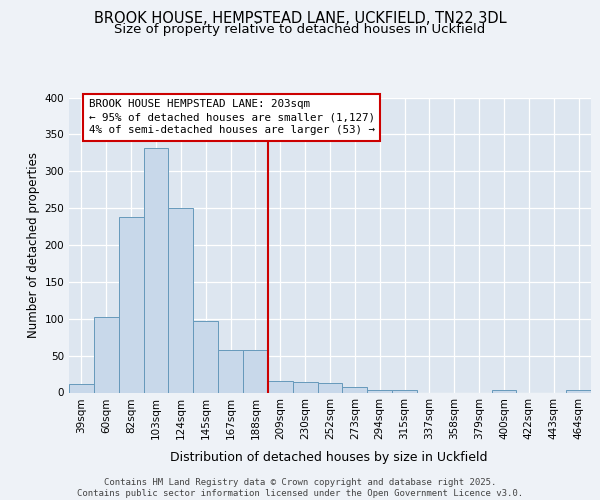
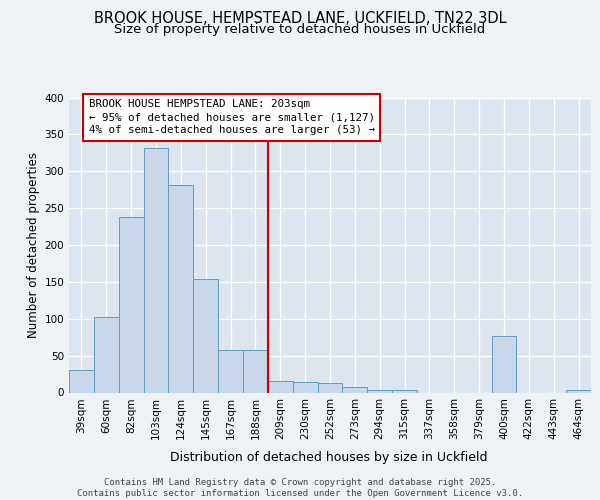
39sqm: 11 -> 30
124sqm: 250 -> 282
145sqm: 97 -> 154
400sqm: 3 -> 76
